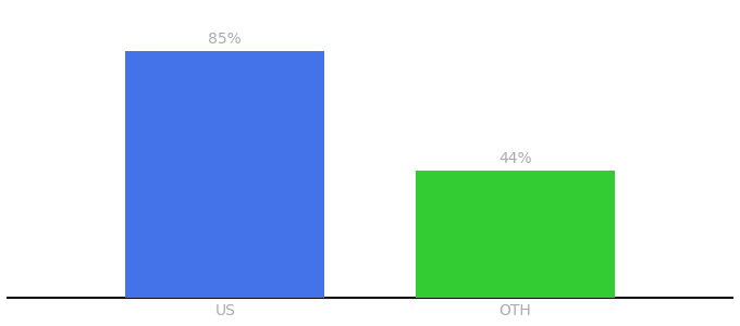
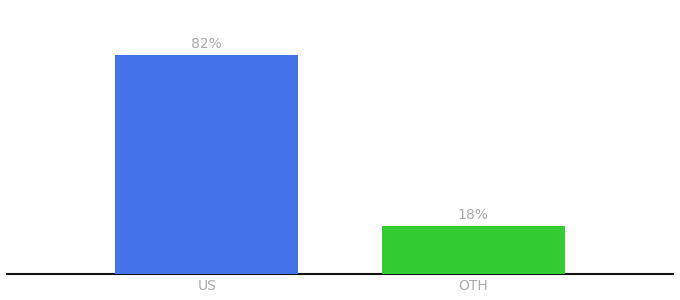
US: 85% -> 82%
OTH: 44% -> 18%
